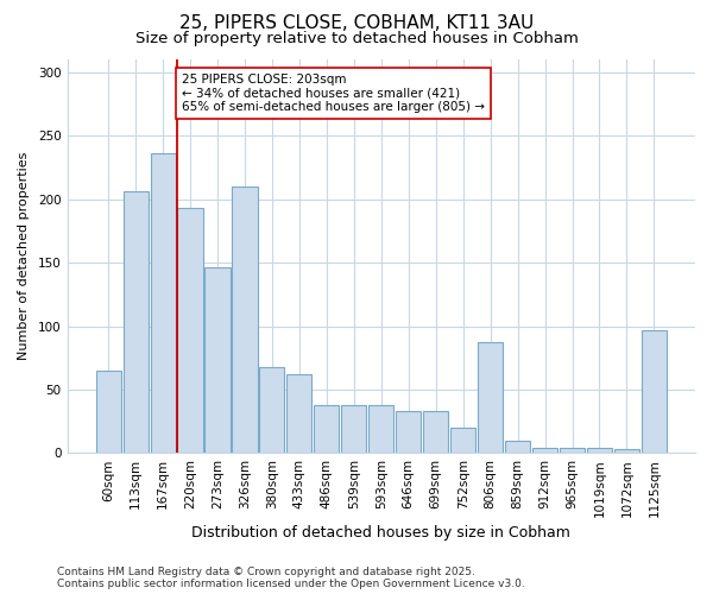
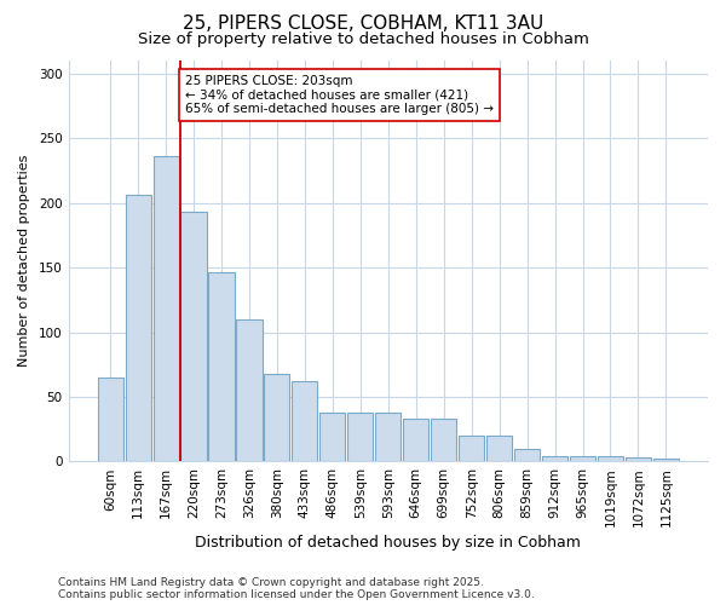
326sqm: 210 -> 110
806sqm: 87 -> 20
1125sqm: 97 -> 2
